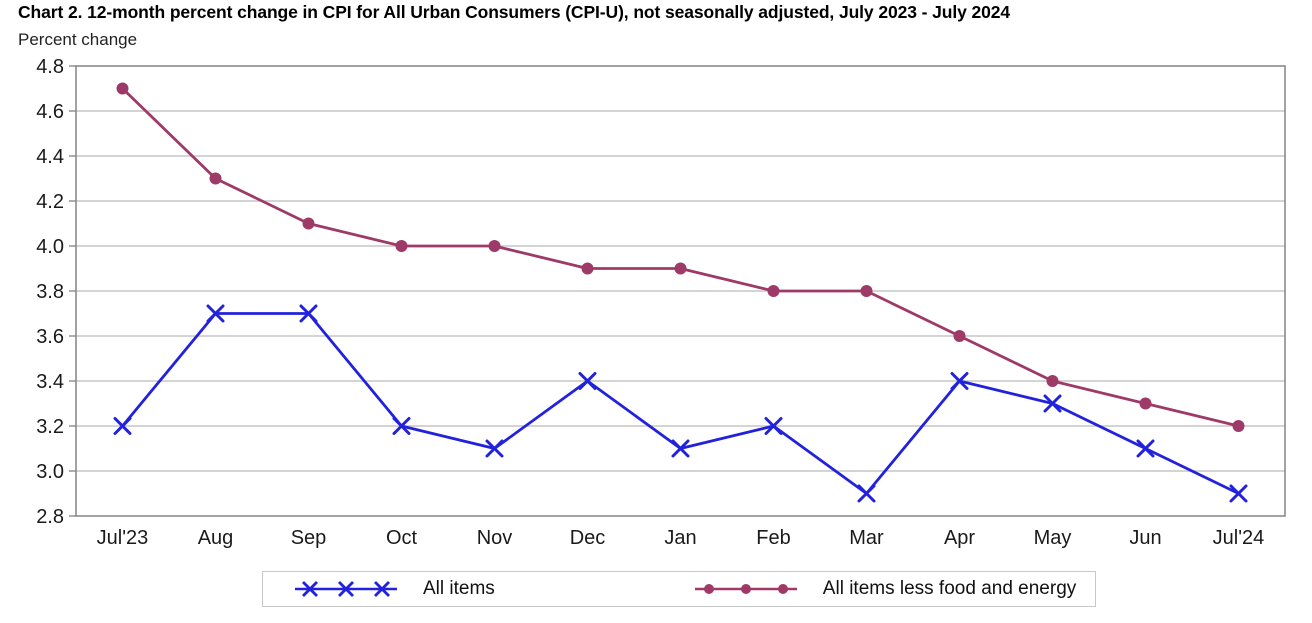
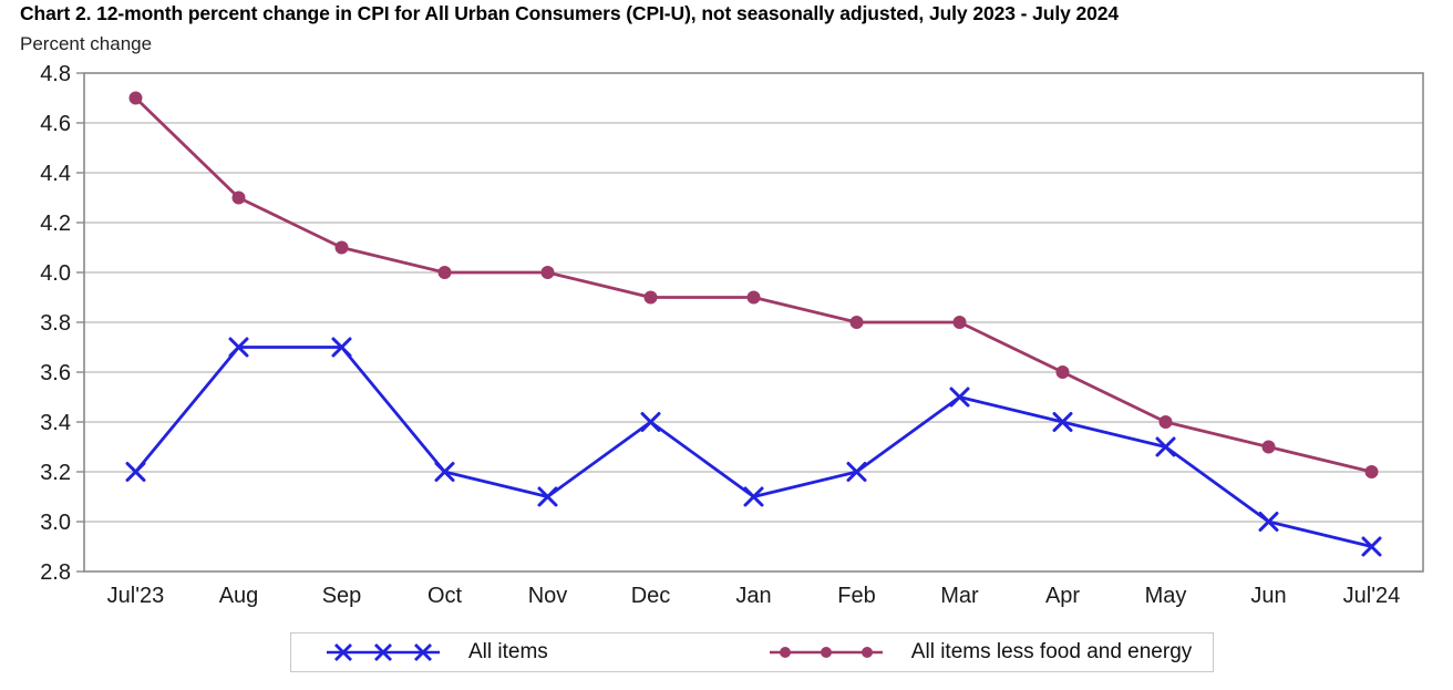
All items/Mar: 2.9 -> 3.5
All items/Jun: 3.1 -> 3.0
